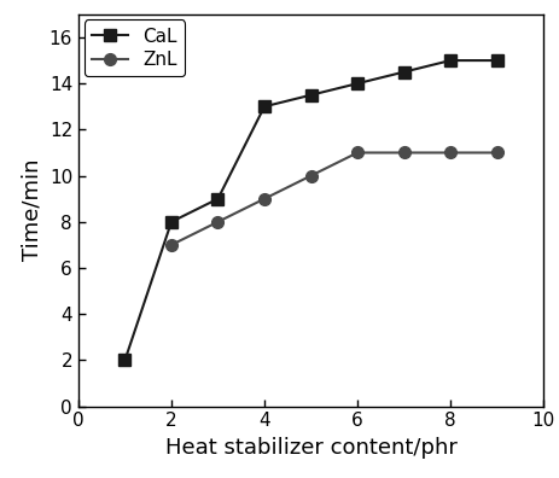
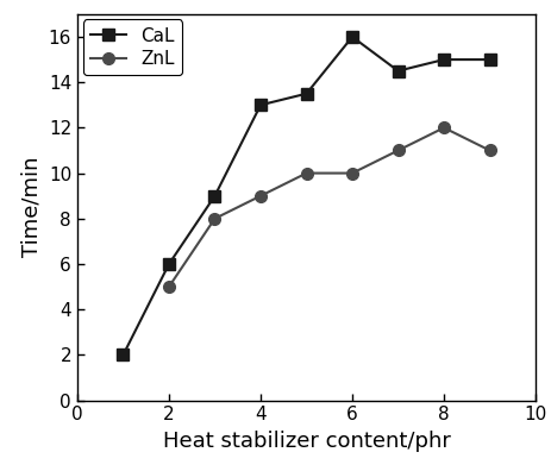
CaL/2: 8.0 -> 6.0
ZnL/2: 7 -> 5
CaL/6: 14.0 -> 16.0
ZnL/6: 11 -> 10
ZnL/8: 11 -> 12
